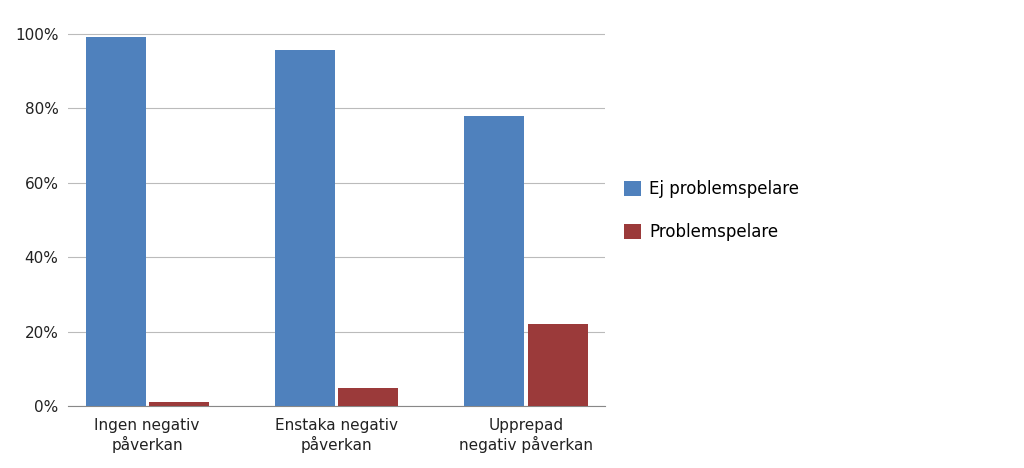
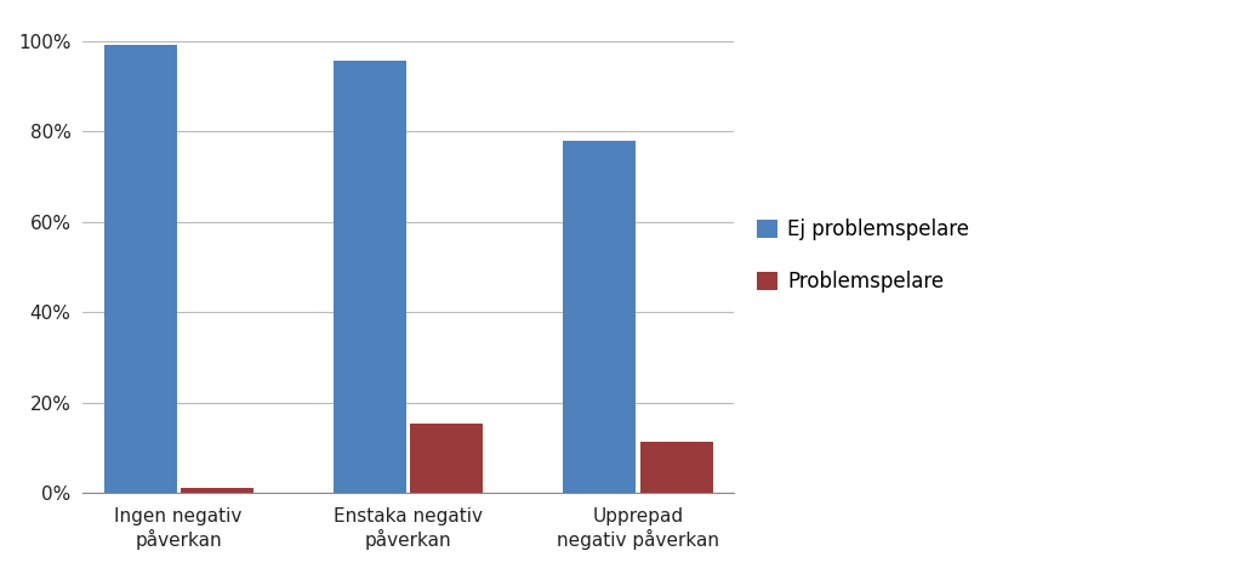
Problemspelare/Enstaka negativ påverkan: 5.0% -> 15.5%
Problemspelare/Upprepad negativ påverkan: 22.0% -> 11.5%
